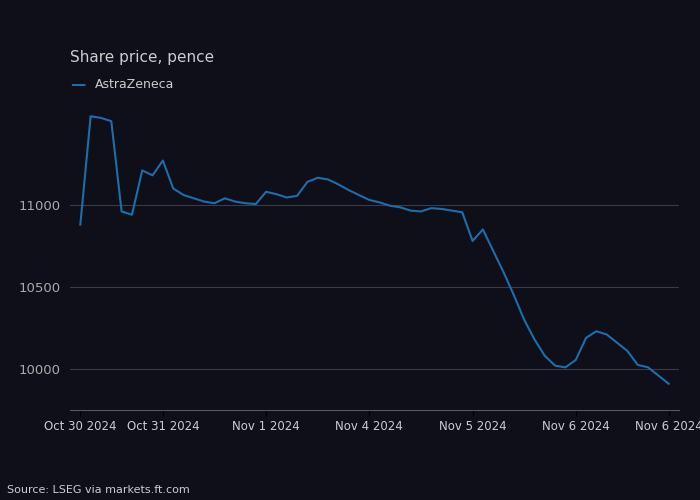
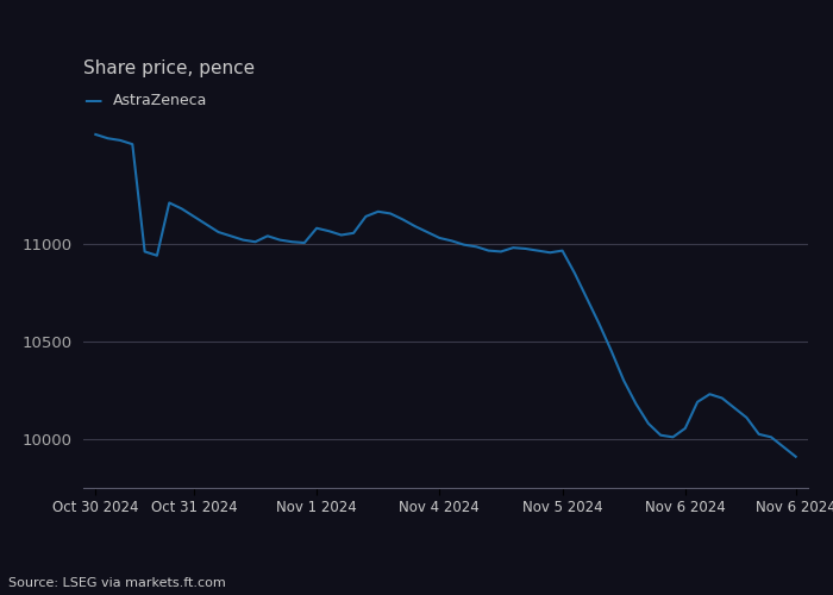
Oct 30 2024: 10880 -> 11560
Oct 31 2024: 11270 -> 11140
Nov 5 2024: 10780 -> 10960
